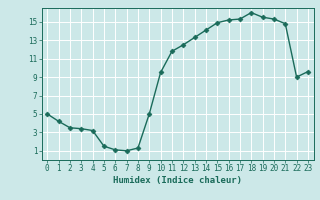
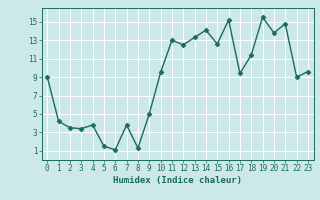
0: 5.0 -> 9.0
4: 3.2 -> 3.8
7: 1.0 -> 3.8
11: 11.8 -> 13.0
15: 14.9 -> 12.6
17: 15.3 -> 9.4
18: 16.0 -> 11.4
20: 15.3 -> 13.8
